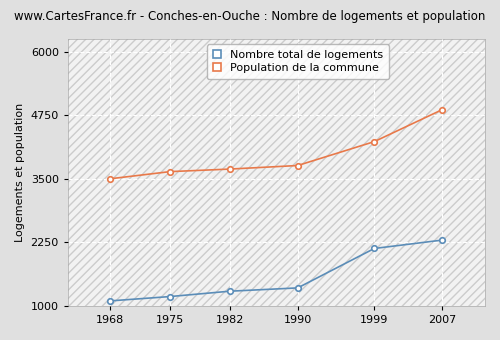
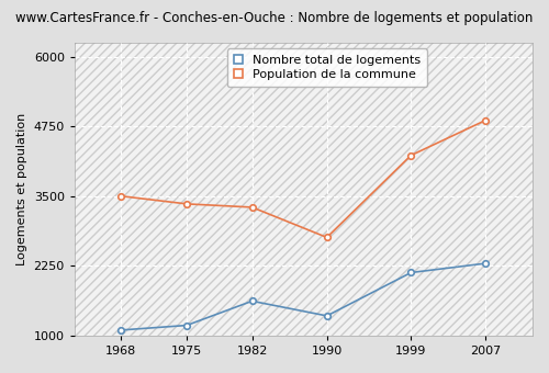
Population de la commune/1975: 3640 -> 3360
Nombre total de logements/1982: 1290 -> 1620
Population de la commune/1982: 3690 -> 3300
Population de la commune/1990: 3760 -> 2760
